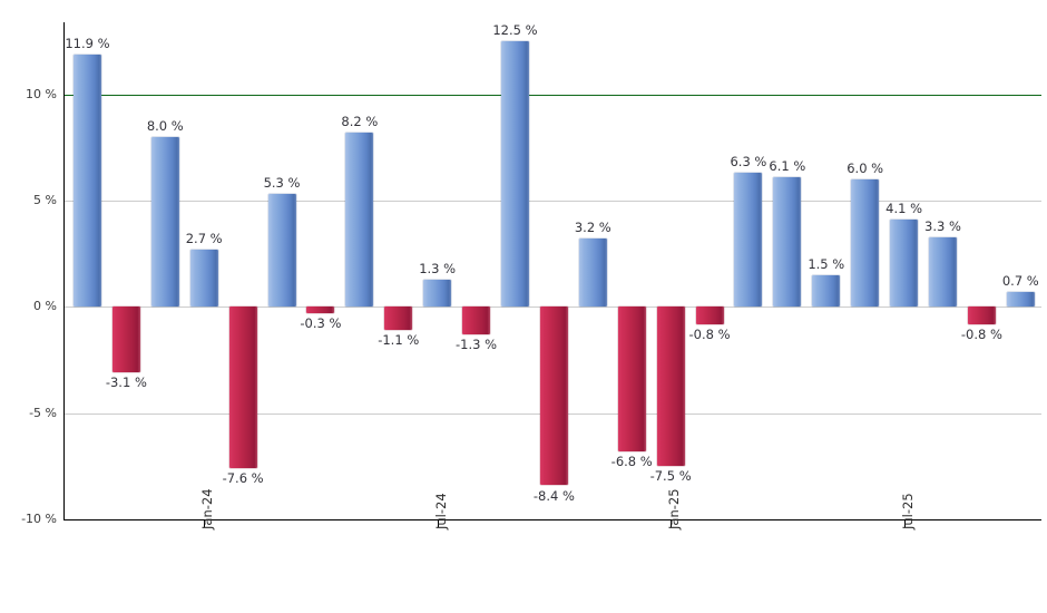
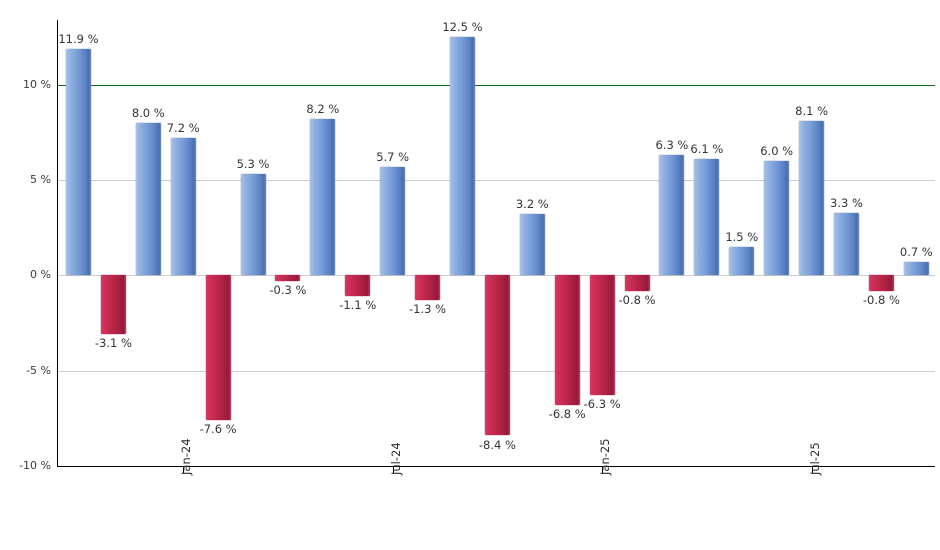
Jan-24: 2.7 -> 7.2
Jul-24: 1.3 -> 5.7
Jan-25: -7.5 -> -6.3
Jul-25: 4.1 -> 8.1
